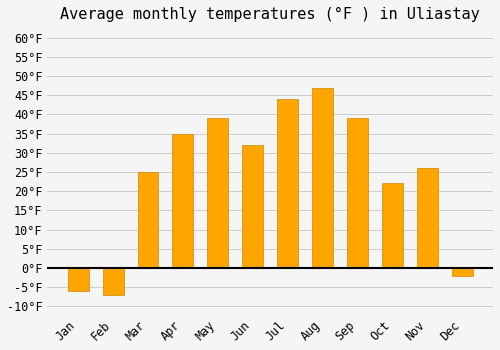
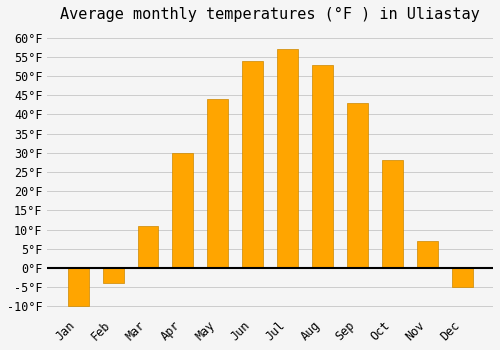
Jan: -6°F -> -10°F
Feb: -7°F -> -4°F
Mar: 25°F -> 11°F
Apr: 35°F -> 30°F
May: 39°F -> 44°F
Jun: 32°F -> 54°F
Jul: 44°F -> 57°F
Aug: 47°F -> 53°F
Sep: 39°F -> 43°F
Oct: 22°F -> 28°F
Nov: 26°F -> 7°F
Dec: -2°F -> -5°F
